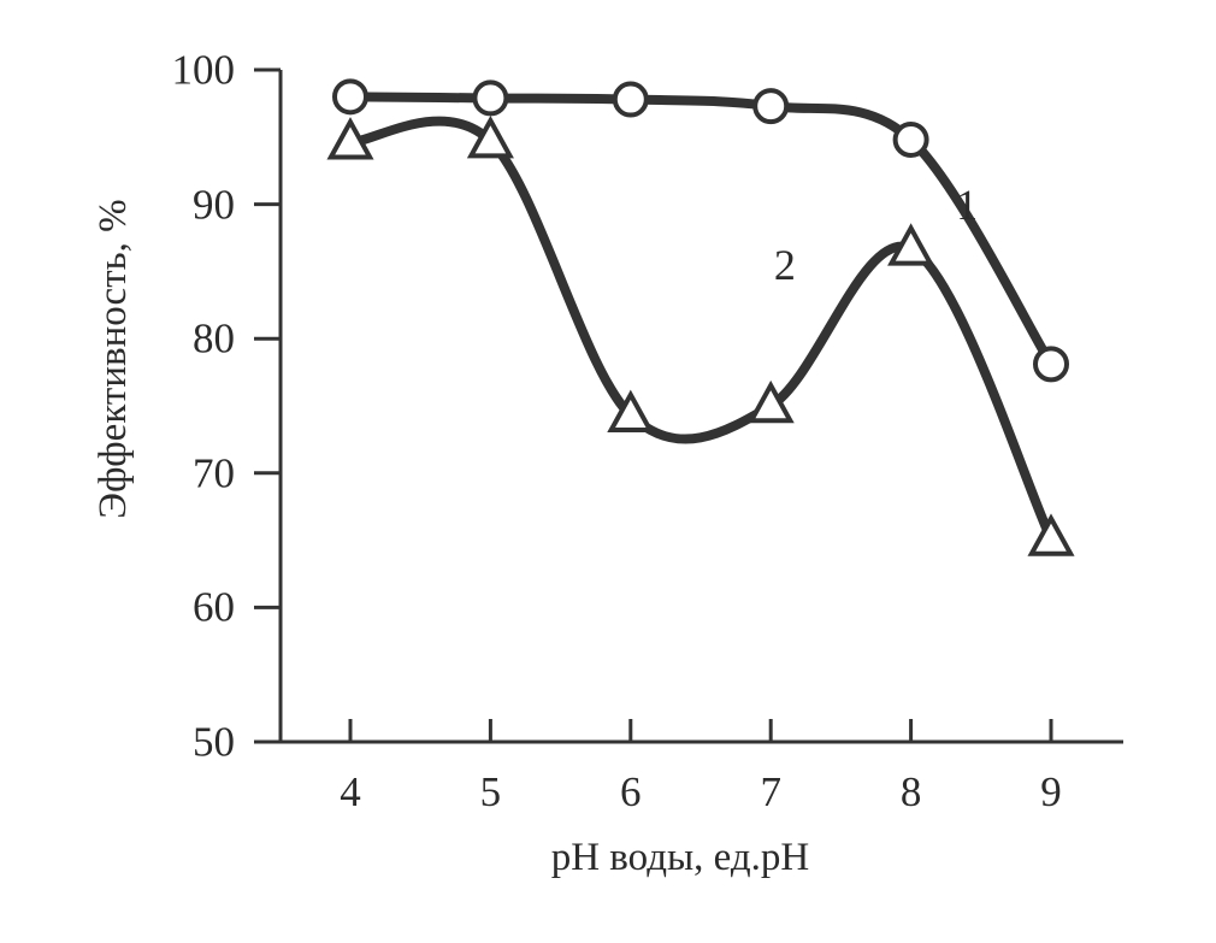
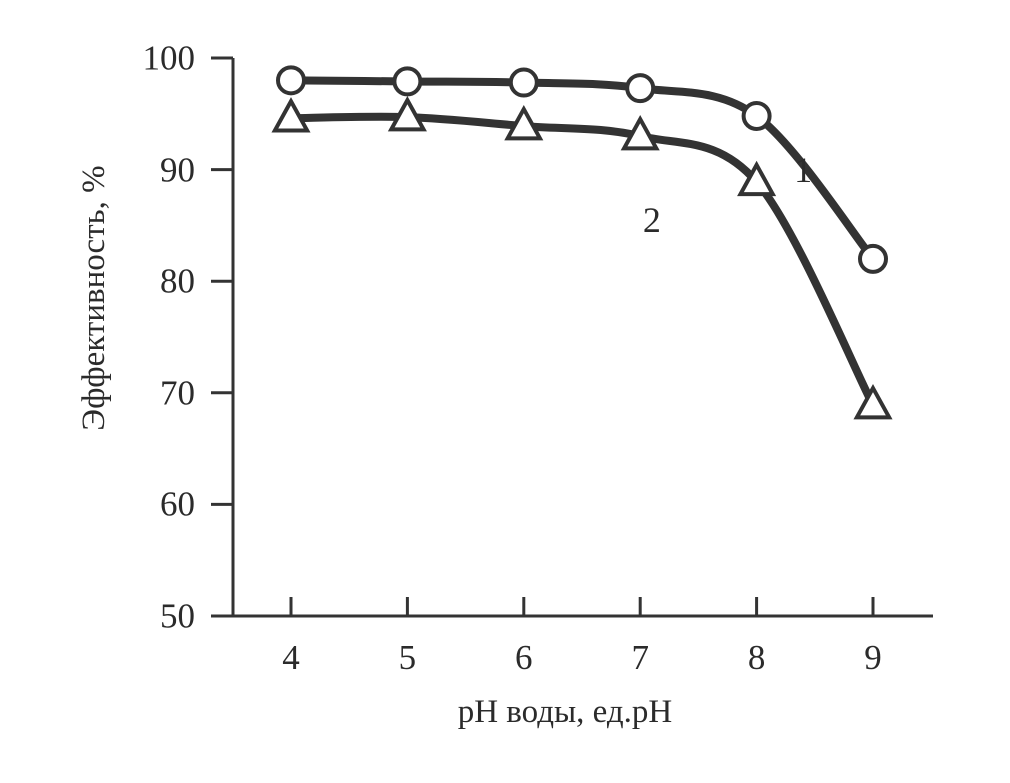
2/6: 74.3 -> 93.9
2/7: 75.0 -> 93.0
2/8: 86.7 -> 88.9
1/9: 78.1 -> 82.0
2/9: 65.1 -> 68.9
